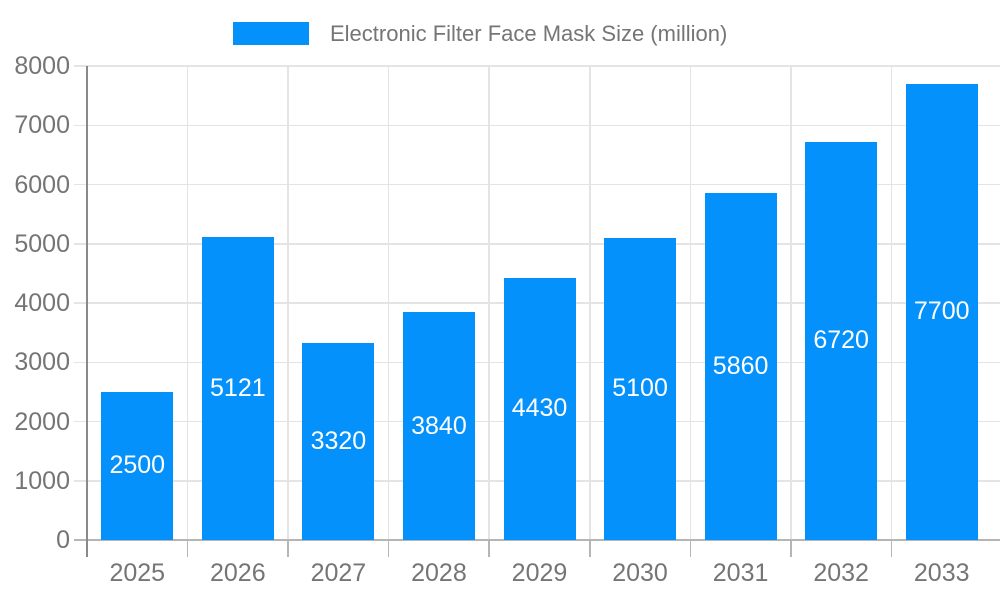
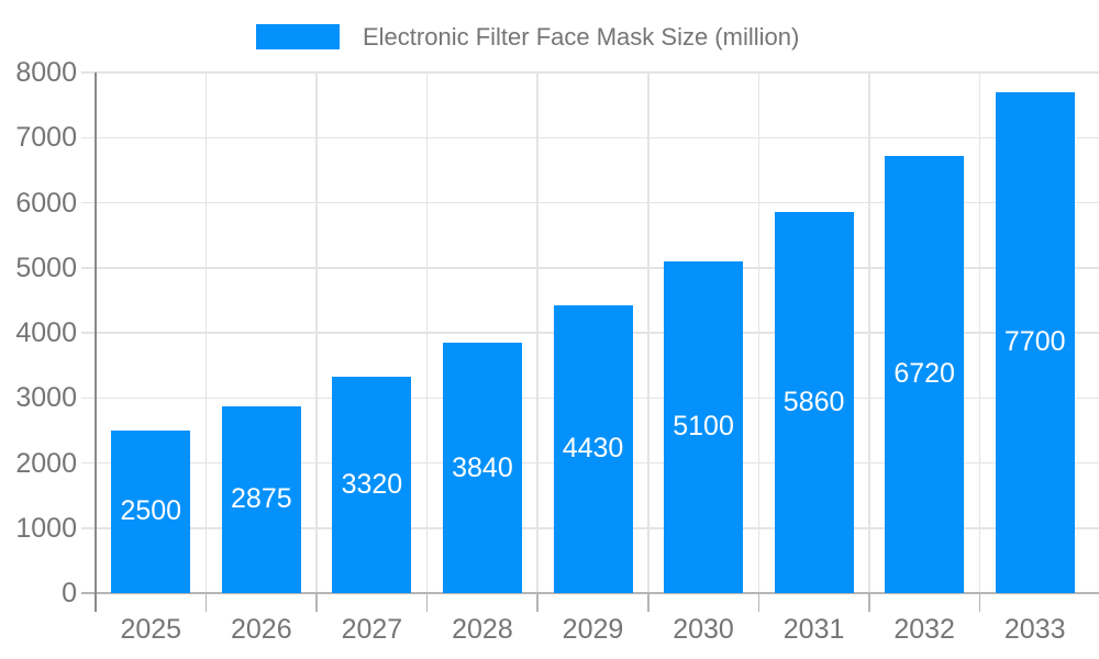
2026: 5121 -> 2875
